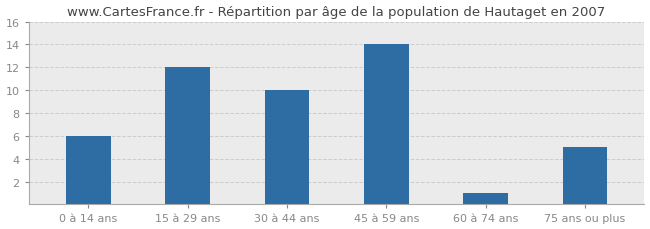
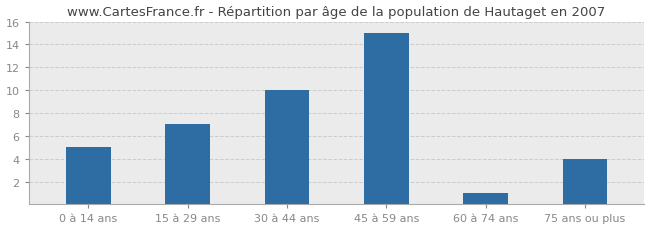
0 à 14 ans: 6 -> 5
15 à 29 ans: 12 -> 7
45 à 59 ans: 14 -> 15
75 ans ou plus: 5 -> 4
